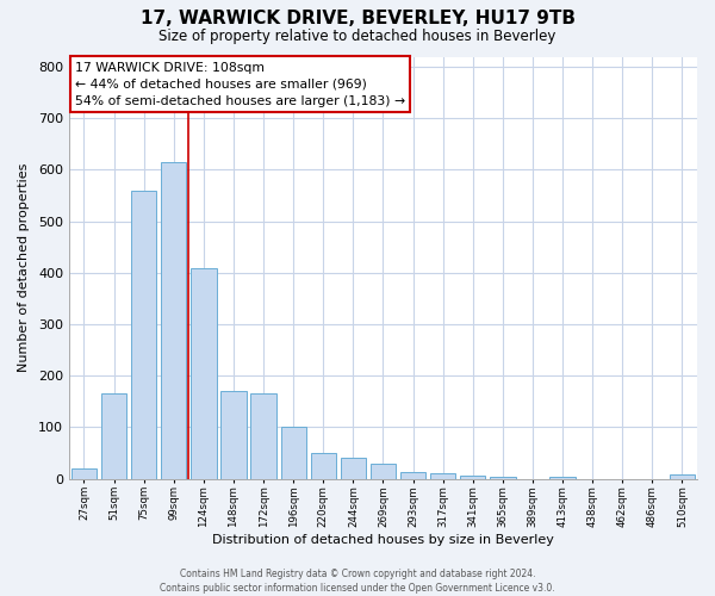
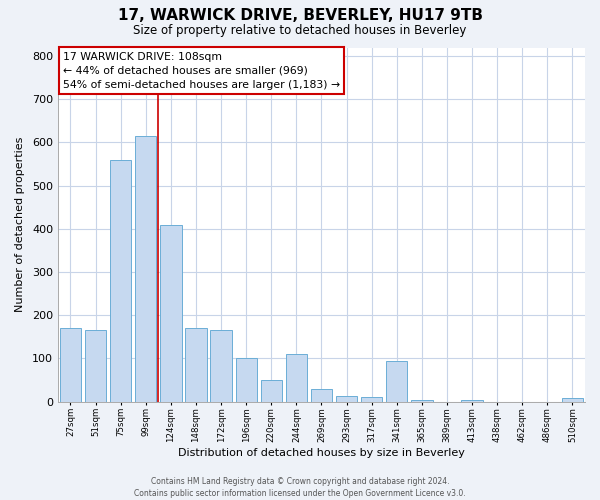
27sqm: 20 -> 170
244sqm: 40 -> 110
341sqm: 5 -> 95
